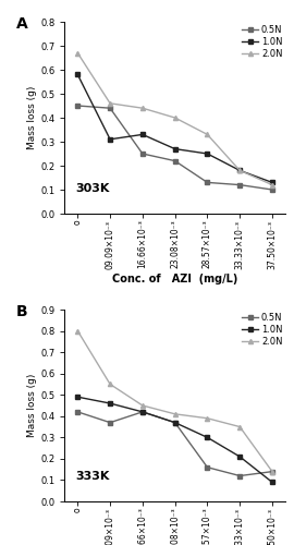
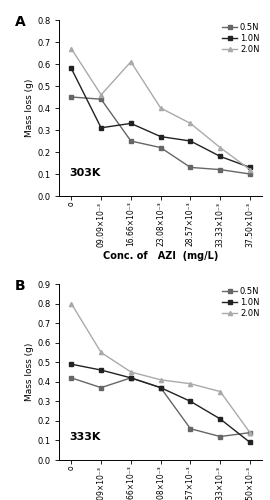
2.0N/16.66×10⁻³: 0.44 -> 0.61
2.0N/33.33×10⁻³: 0.18 -> 0.22
